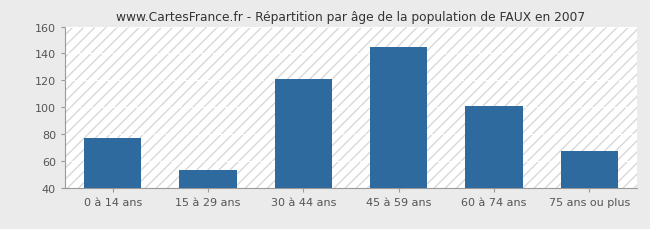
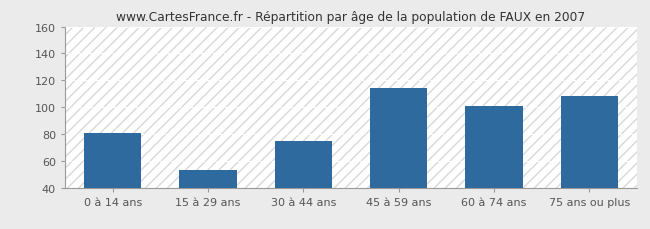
0 à 14 ans: 77 -> 81
30 à 44 ans: 121 -> 75
45 à 59 ans: 145 -> 114
75 ans ou plus: 67 -> 108
